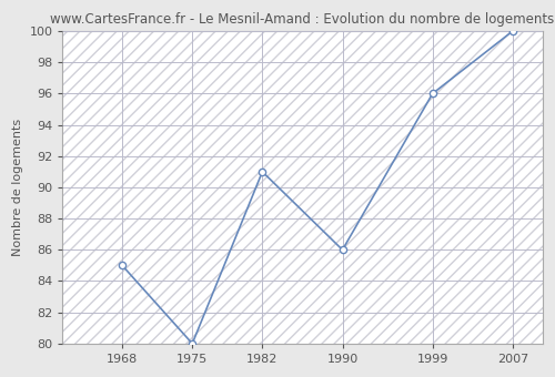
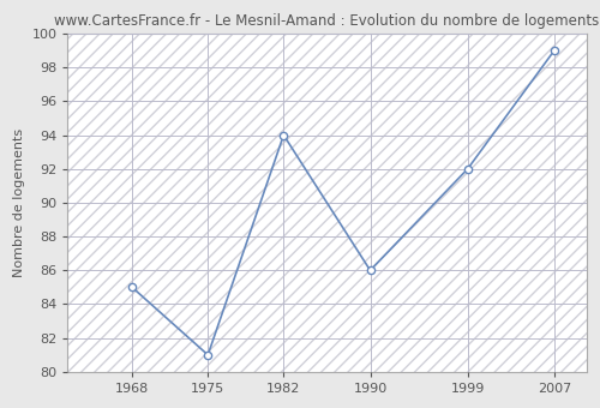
1975: 80 -> 81
1982: 91 -> 94
1999: 96 -> 92
2007: 100 -> 99
